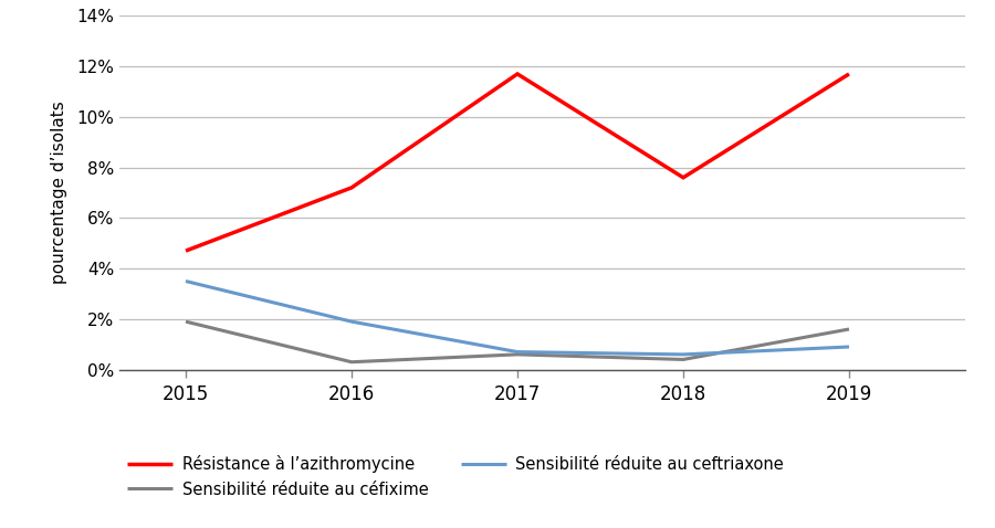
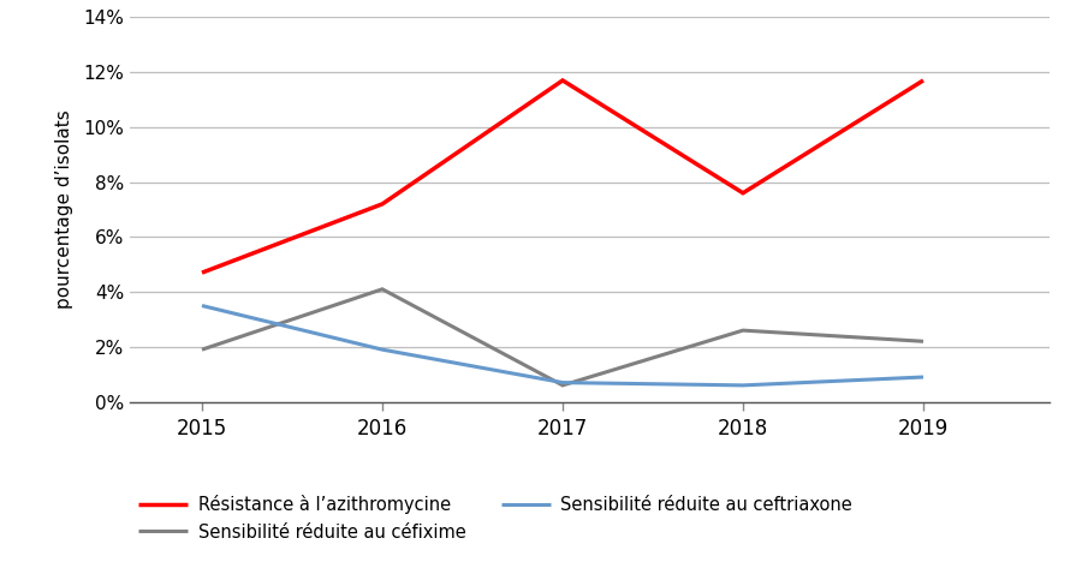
Sensibilité réduite au céfixime/2016: 0.3% -> 4.1%
Sensibilité réduite au céfixime/2018: 0.4% -> 2.6%
Sensibilité réduite au céfixime/2019: 1.6% -> 2.2%
